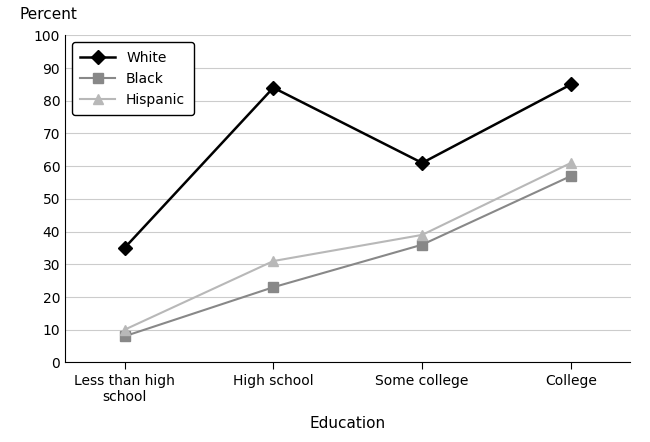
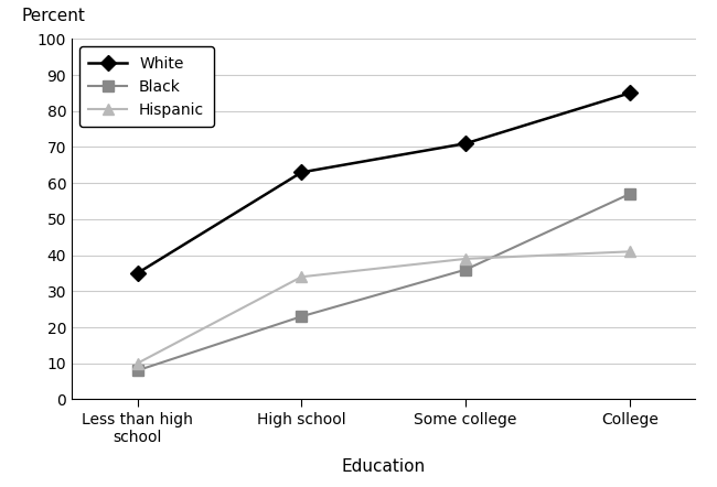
White/High school: 84 -> 63
Hispanic/High school: 31 -> 34
White/Some college: 61 -> 71
Hispanic/College: 61 -> 41
